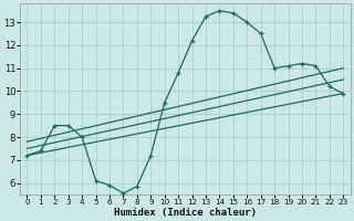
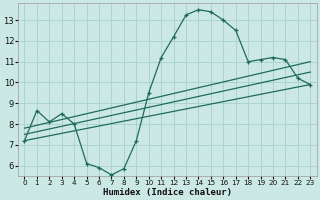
1: 7.40 -> 8.65
2: 8.50 -> 8.10
11: 10.80 -> 11.20
